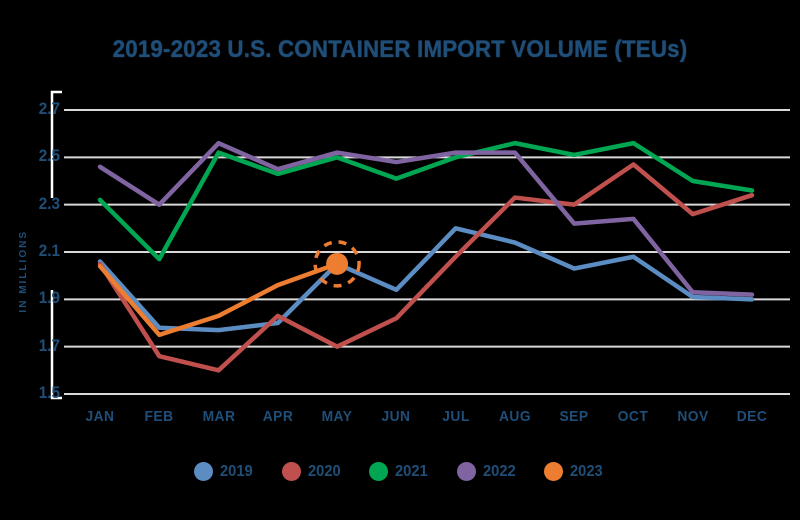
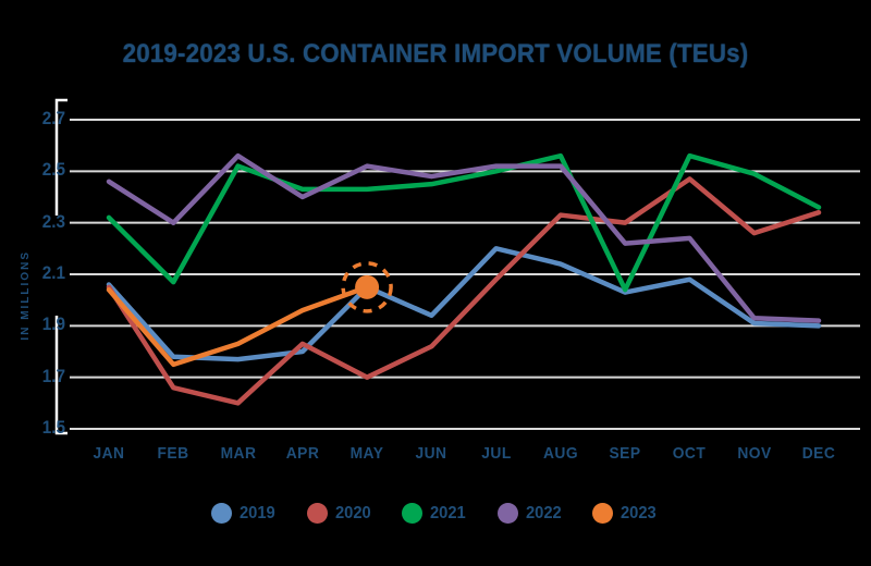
2022/APR: 2.45 -> 2.40
2021/MAY: 2.50 -> 2.43
2021/JUN: 2.41 -> 2.45
2021/SEP: 2.51 -> 2.04
2021/NOV: 2.40 -> 2.49
